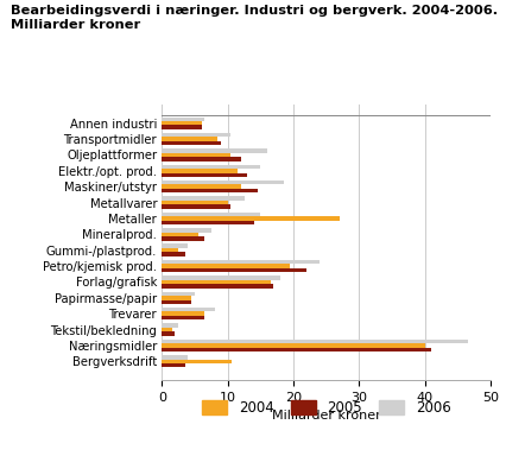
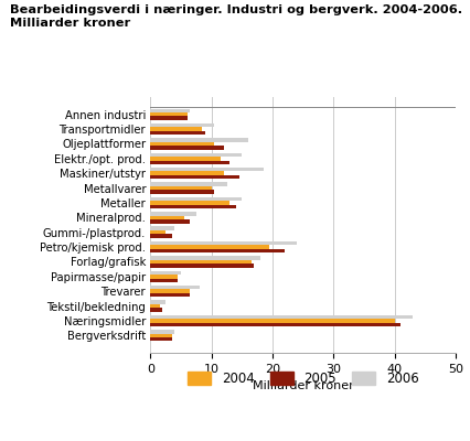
2004/Metaller: 27.0 -> 13.0
2006/Næringsmidler: 46.6 -> 43.0
2004/Bergverksdrift: 10.6 -> 3.5
